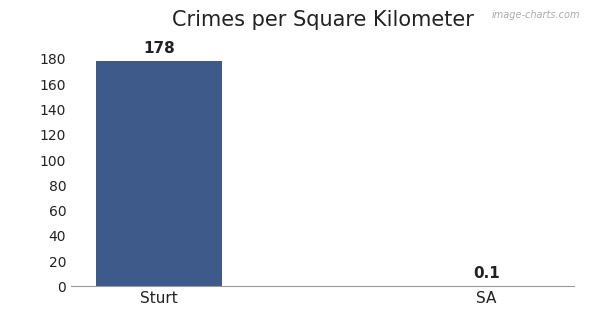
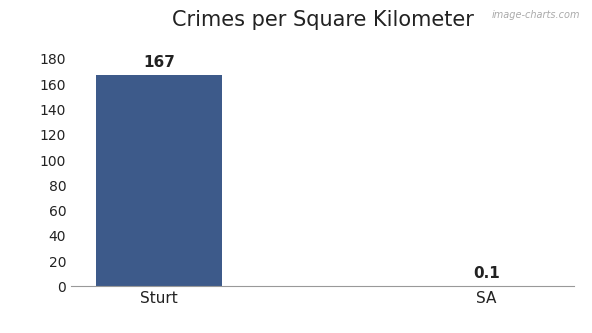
Sturt: 178 -> 167
